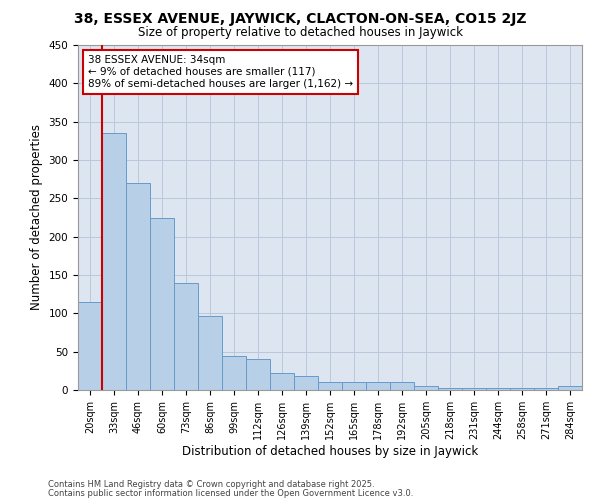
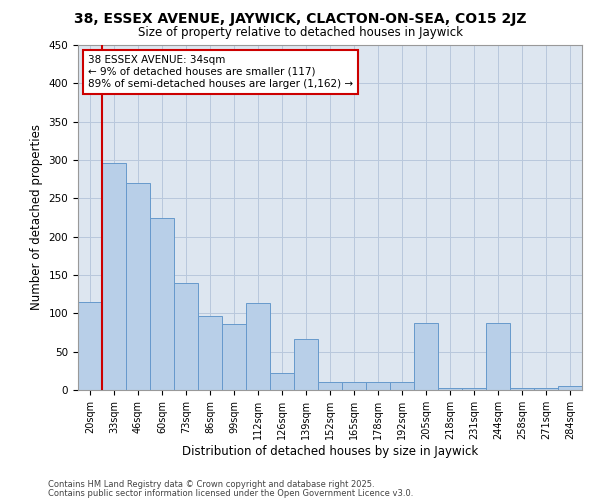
33sqm: 335 -> 296
99sqm: 45 -> 86
112sqm: 40 -> 114
139sqm: 18 -> 66
205sqm: 5 -> 88
244sqm: 2 -> 88
